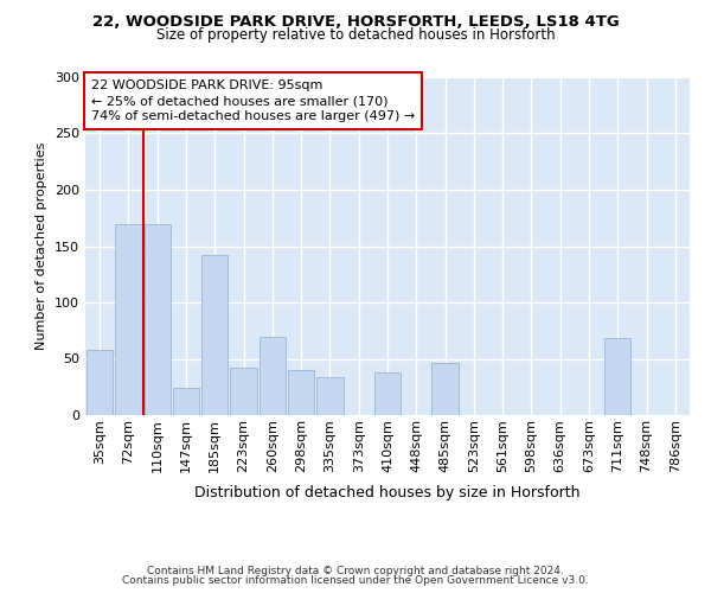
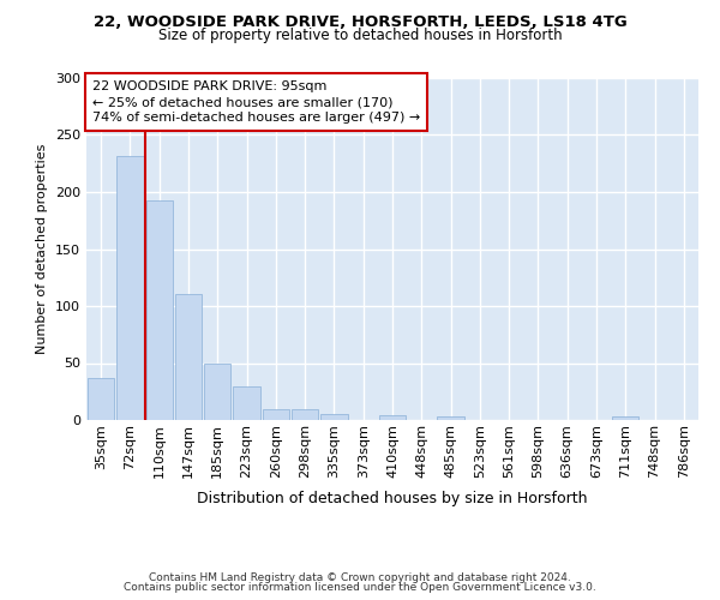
35sqm: 58 -> 37
72sqm: 170 -> 232
110sqm: 170 -> 193
147sqm: 24 -> 111
185sqm: 142 -> 50
223sqm: 42 -> 29
260sqm: 70 -> 10
298sqm: 40 -> 10
335sqm: 34 -> 5
410sqm: 38 -> 4
485sqm: 46 -> 3
711sqm: 68 -> 3
